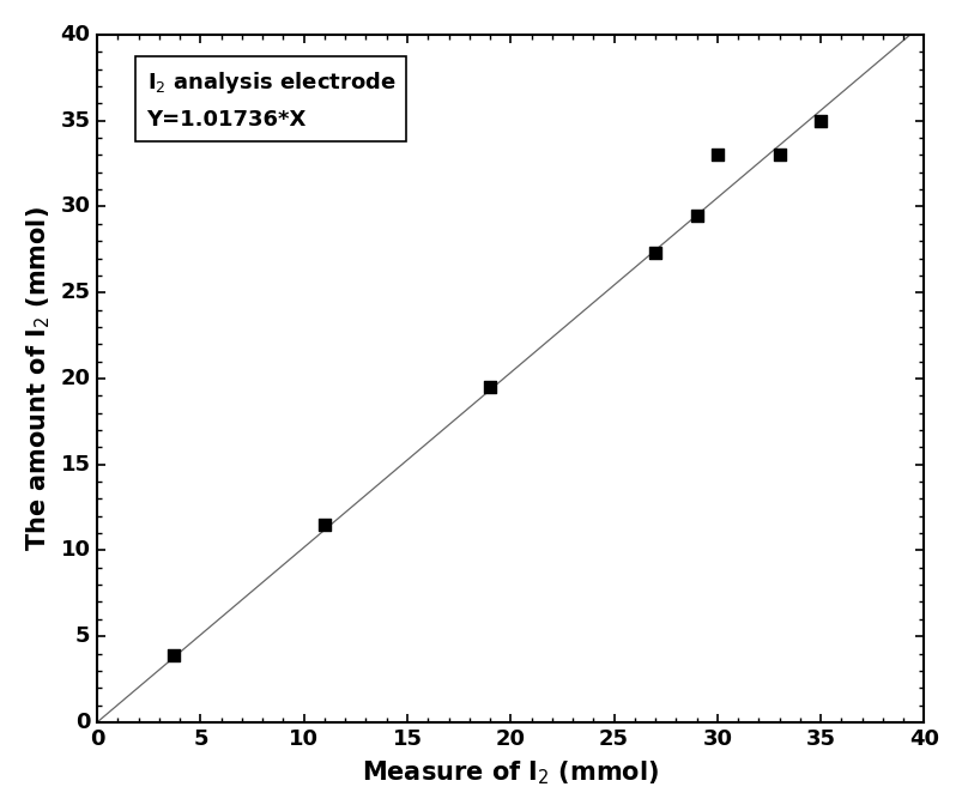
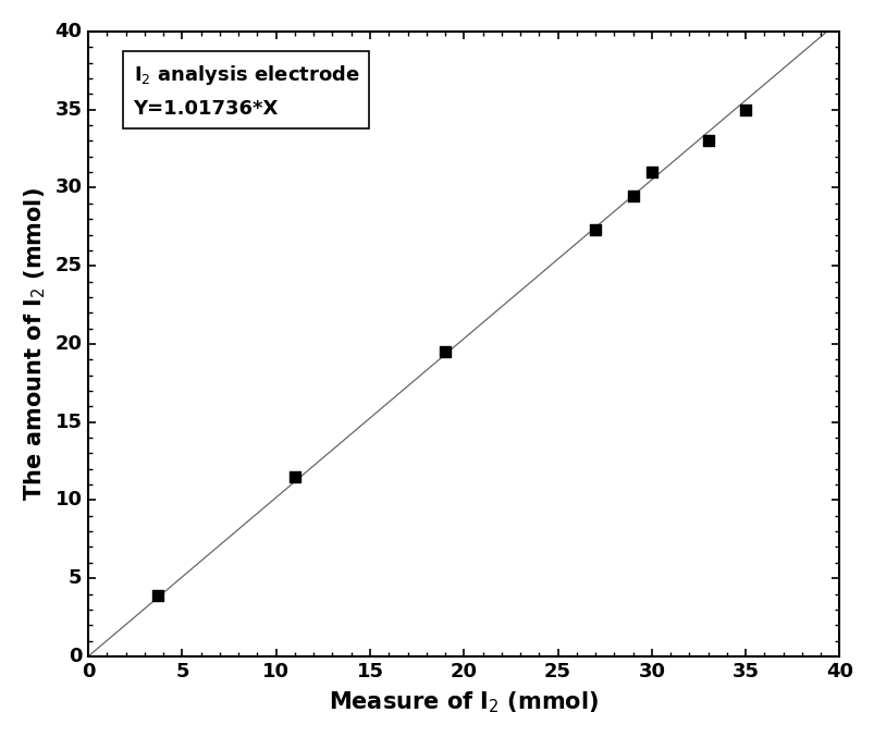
30: 33.0 -> 31.0
